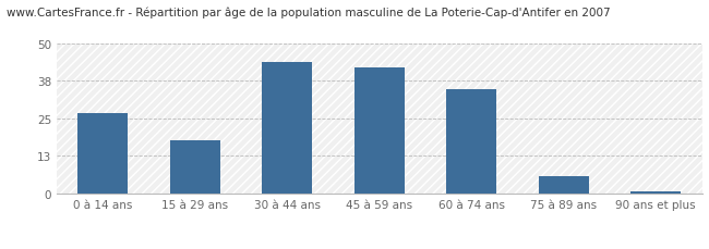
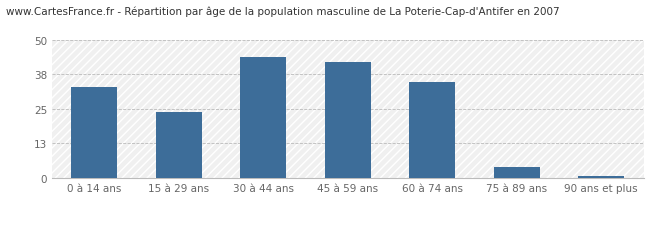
0 à 14 ans: 27 -> 33
15 à 29 ans: 18 -> 24
75 à 89 ans: 6 -> 4
